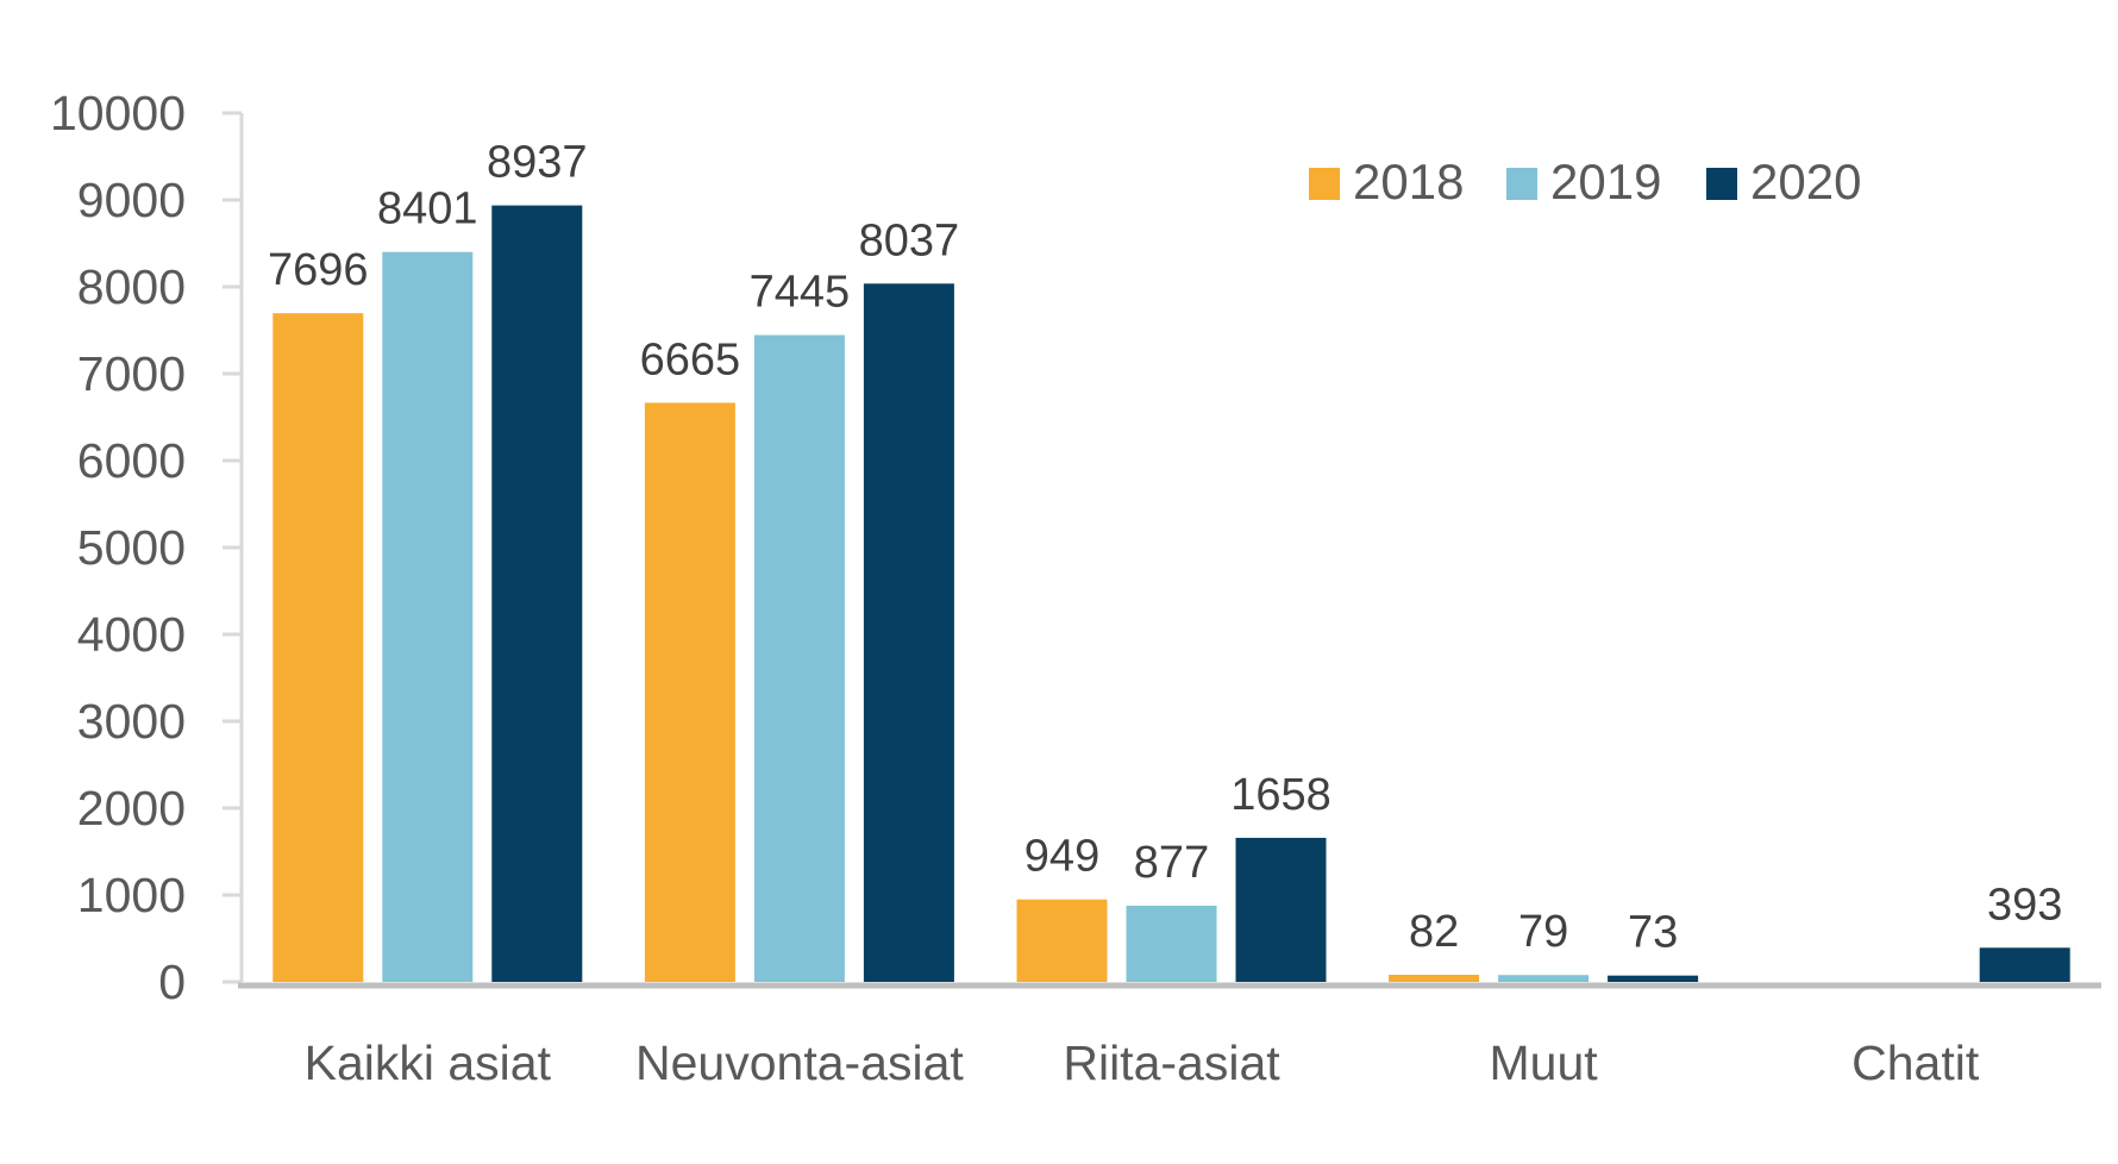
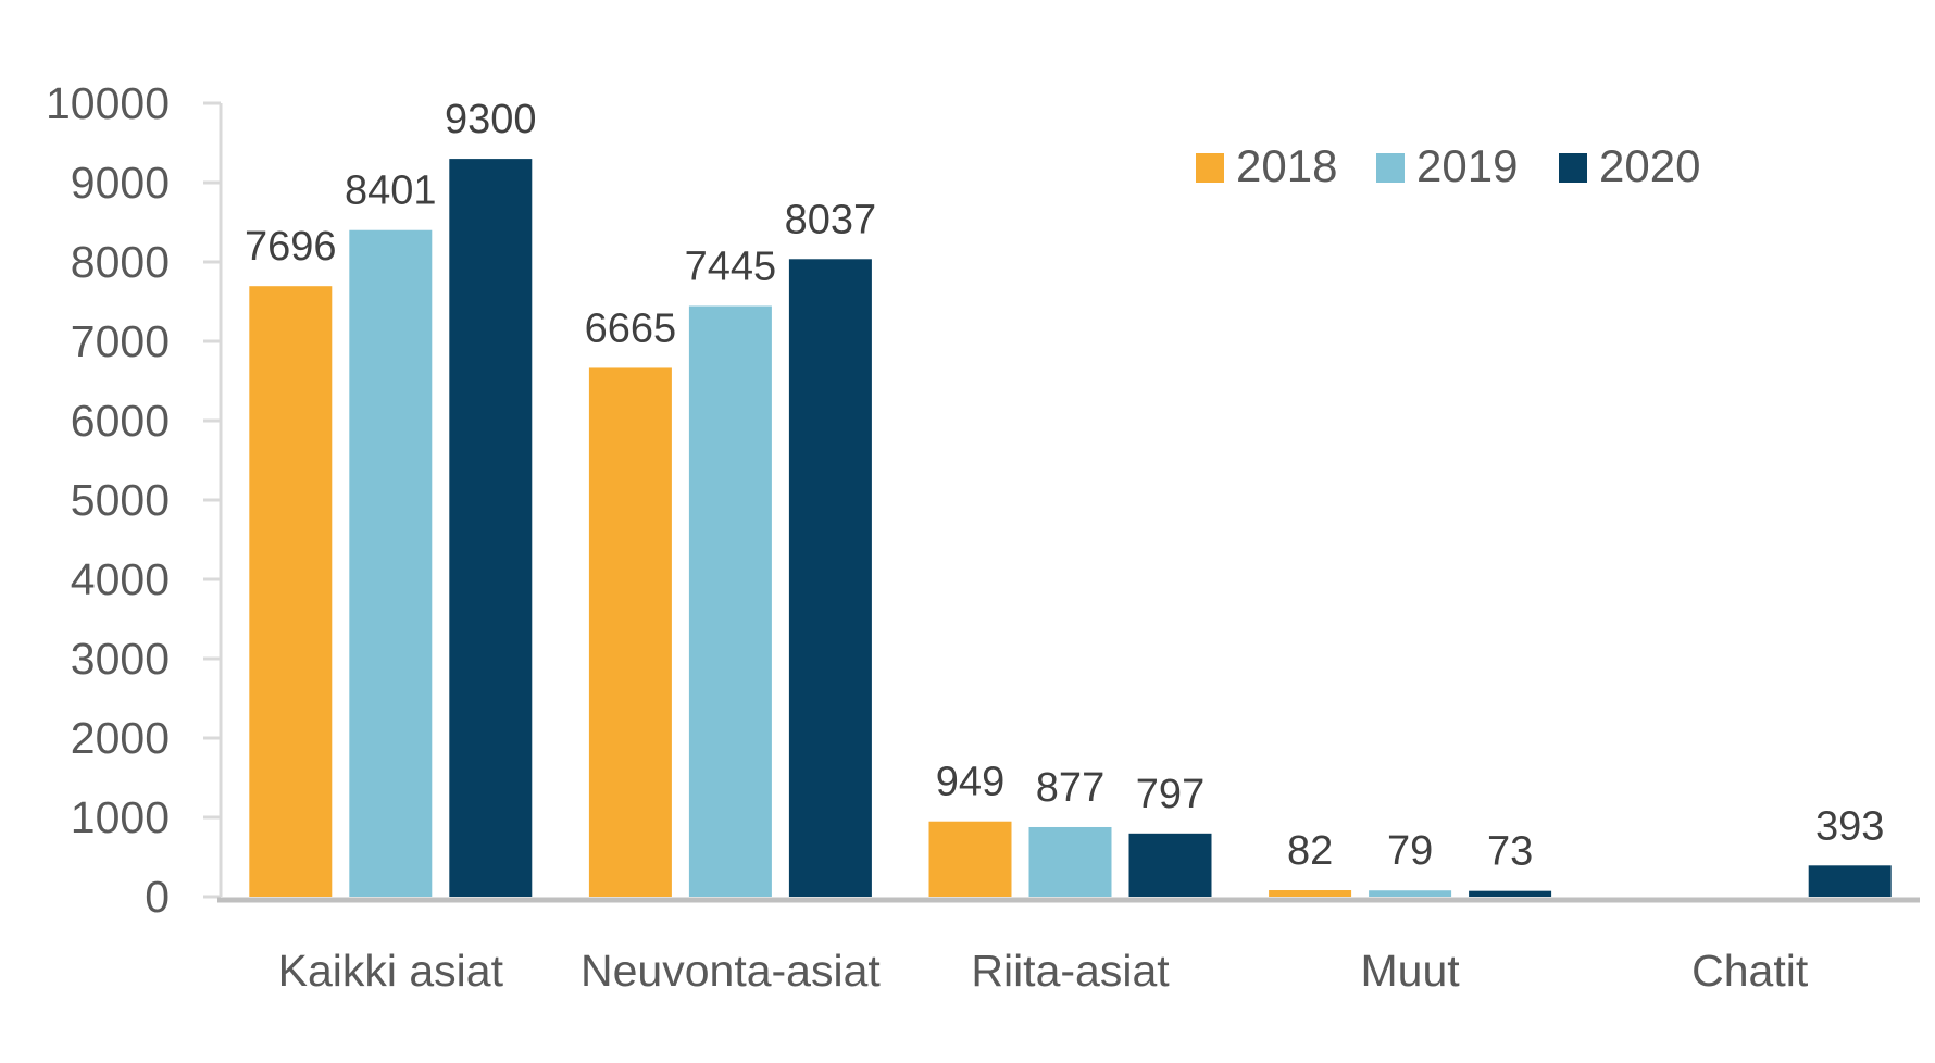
2020/Kaikki asiat: 8937 -> 9300
2020/Riita-asiat: 1658 -> 797
